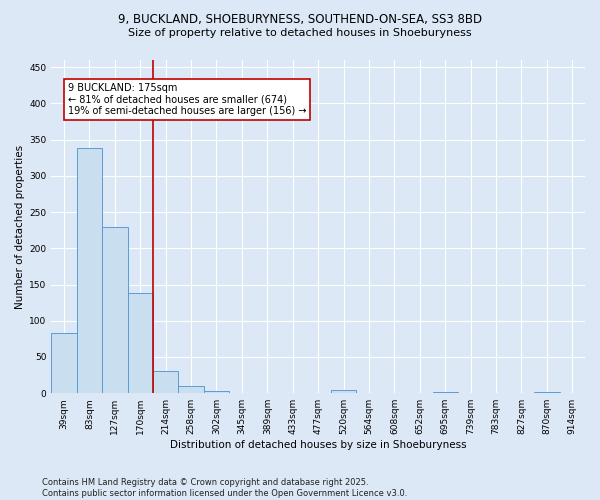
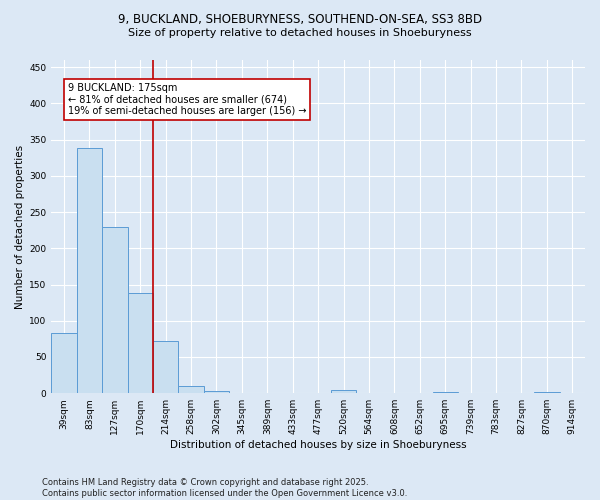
214sqm: 30 -> 72
